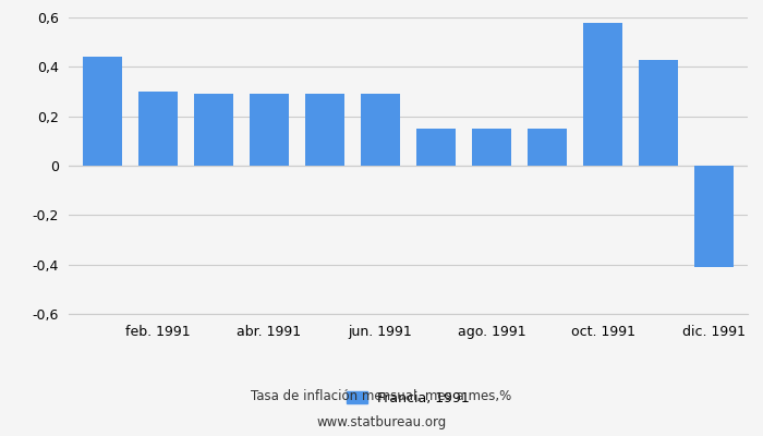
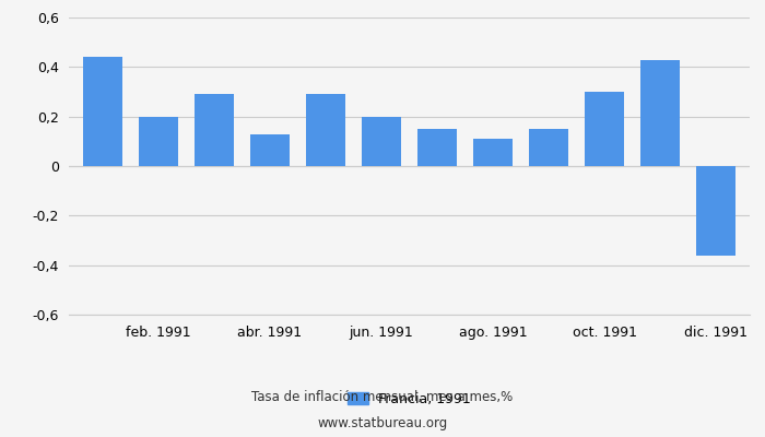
feb. 1991: 0,30 -> 0,20
abr. 1991: 0,29 -> 0,13
jun. 1991: 0,29 -> 0,20
ago. 1991: 0,15 -> 0,11
oct. 1991: 0,58 -> 0,30
dic. 1991: -0,41 -> -0,36
